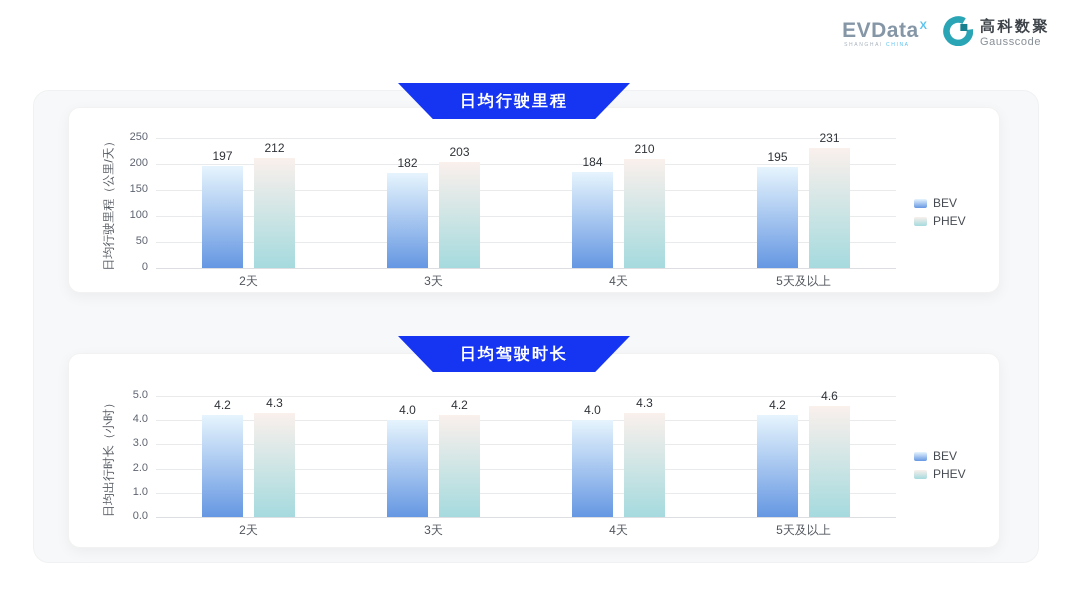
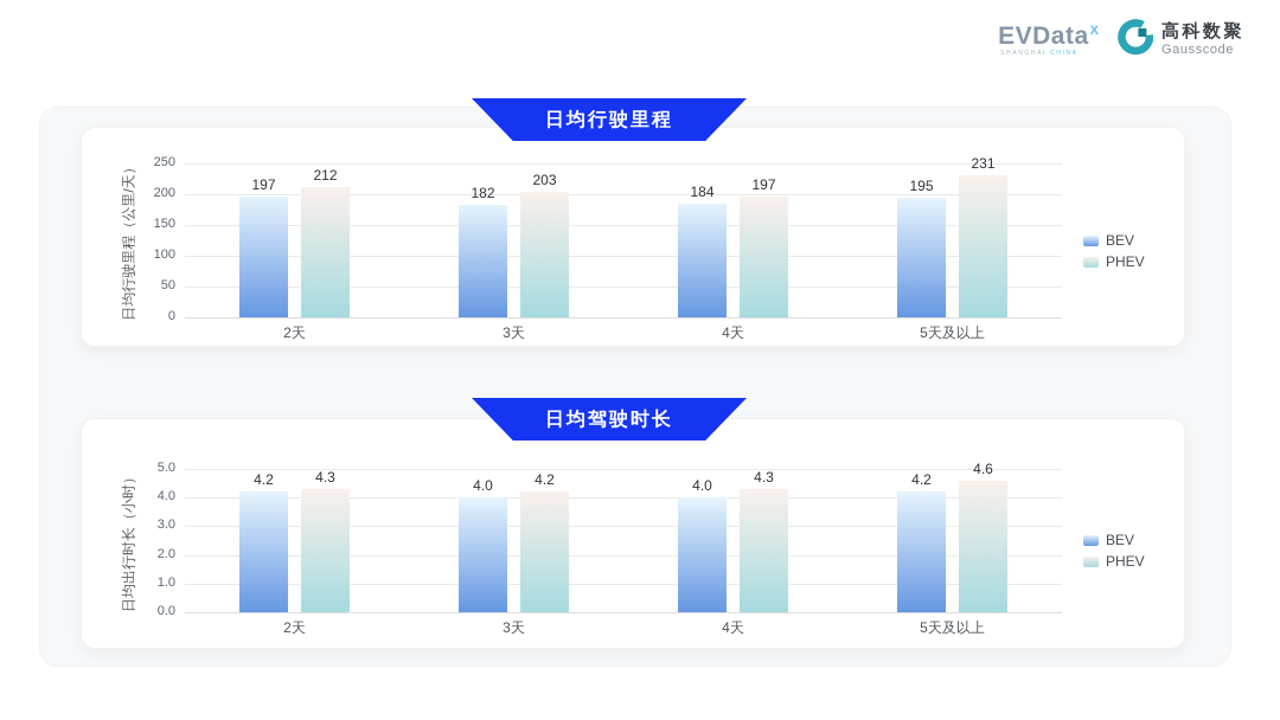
日均行驶里程/PHEV/4天: 210 -> 197
